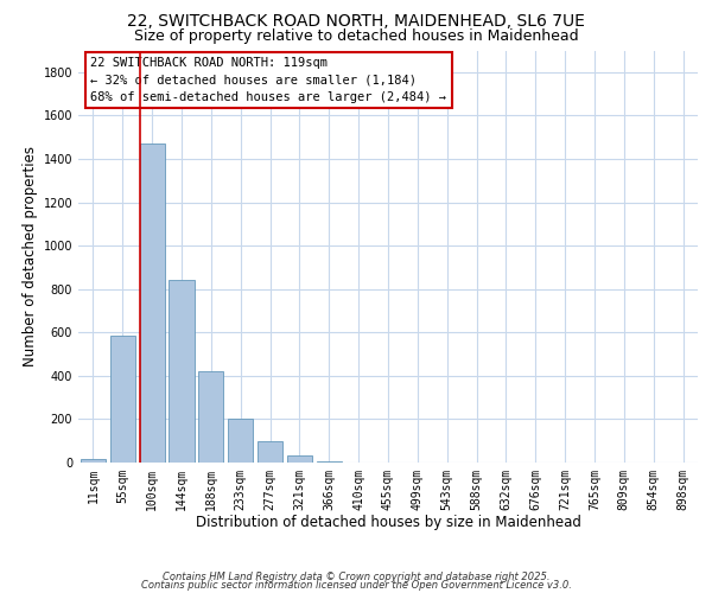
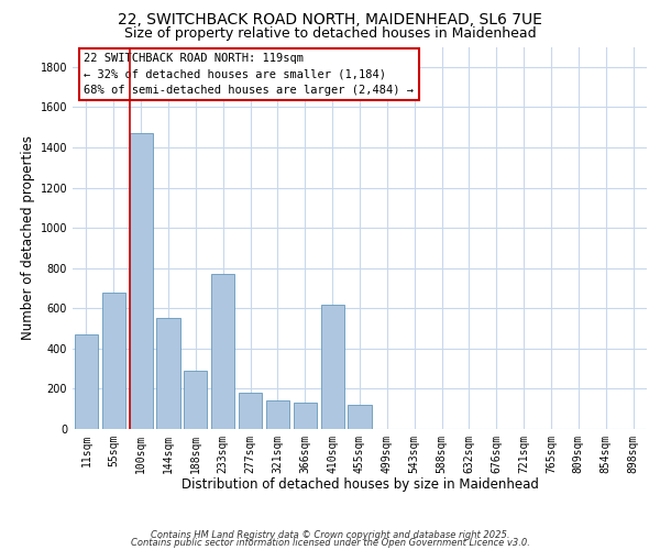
11sqm: 20 -> 470
55sqm: 580 -> 680
144sqm: 840 -> 550
188sqm: 420 -> 290
233sqm: 200 -> 770
277sqm: 100 -> 180
321sqm: 40 -> 140
366sqm: 0 -> 130
410sqm: 0 -> 620
455sqm: 0 -> 120
